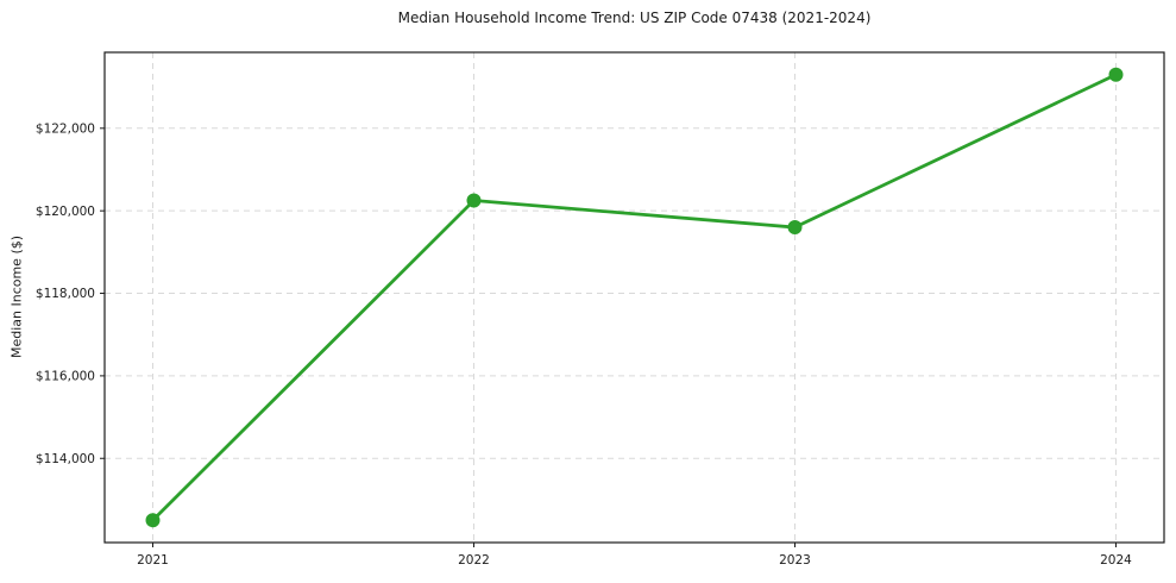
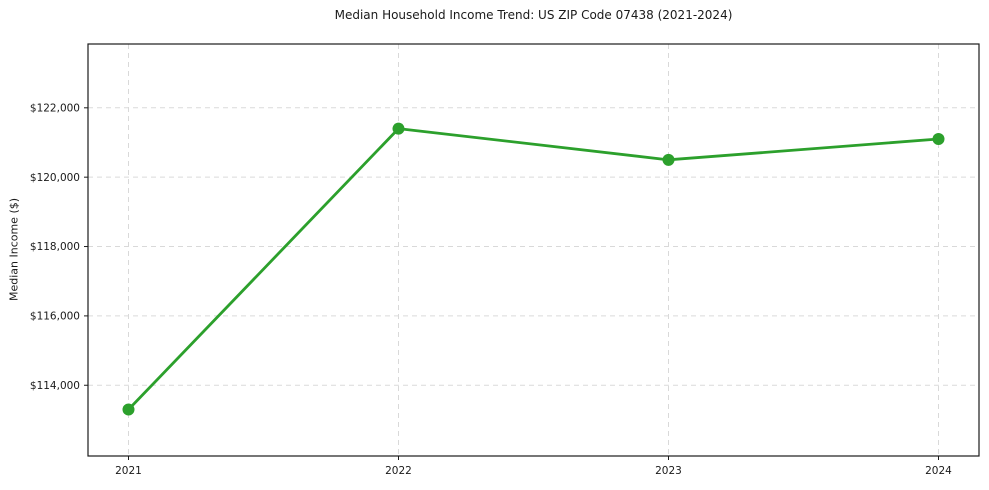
2021: $112500 -> $113300
2022: $120200 -> $121400
2023: $119600 -> $120500
2024: $123300 -> $121100
